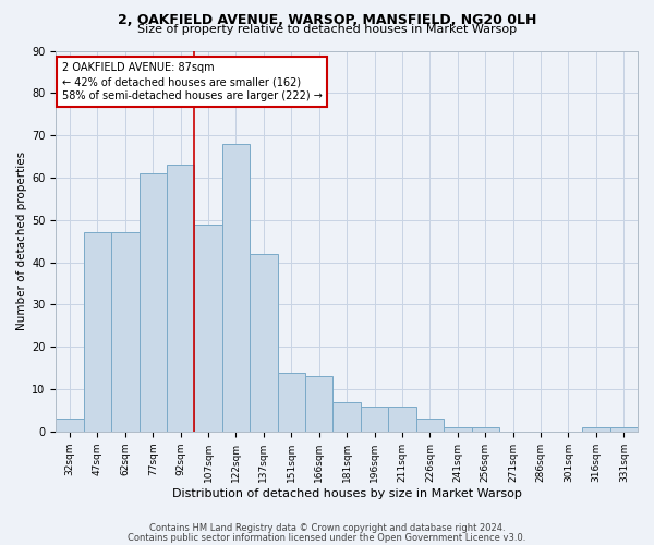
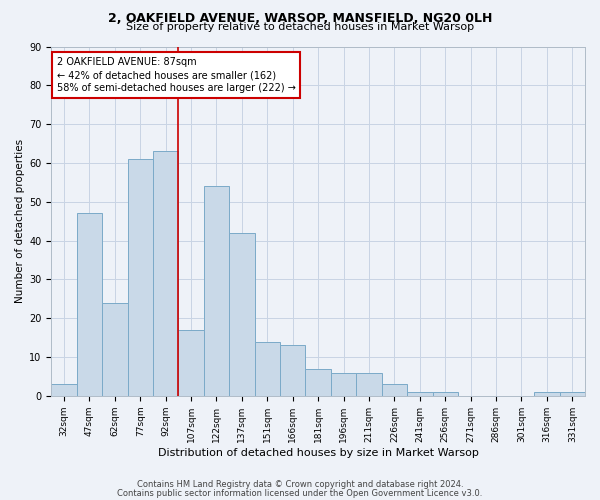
62sqm: 47 -> 24
107sqm: 49 -> 17
122sqm: 68 -> 54
